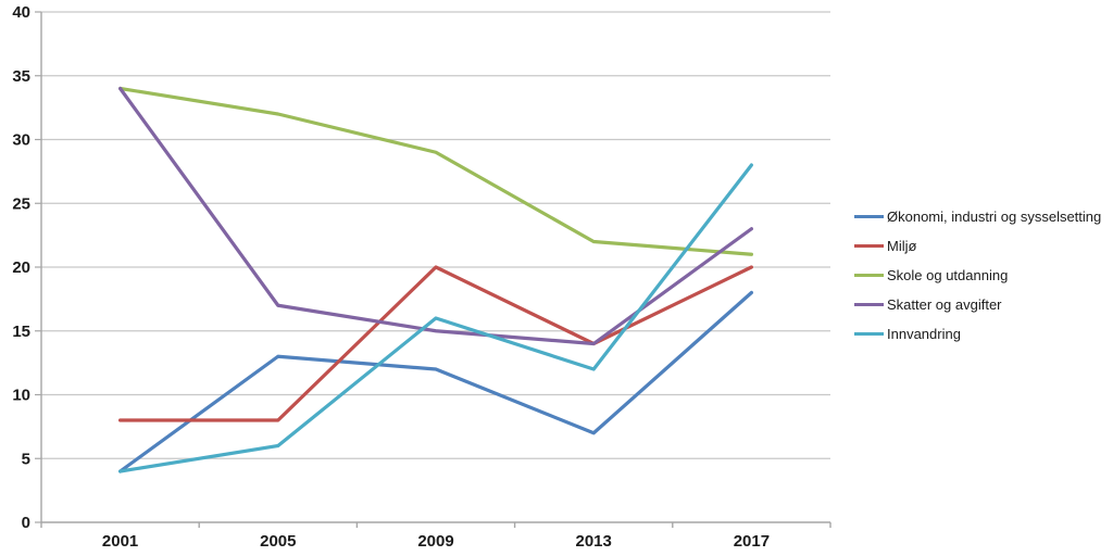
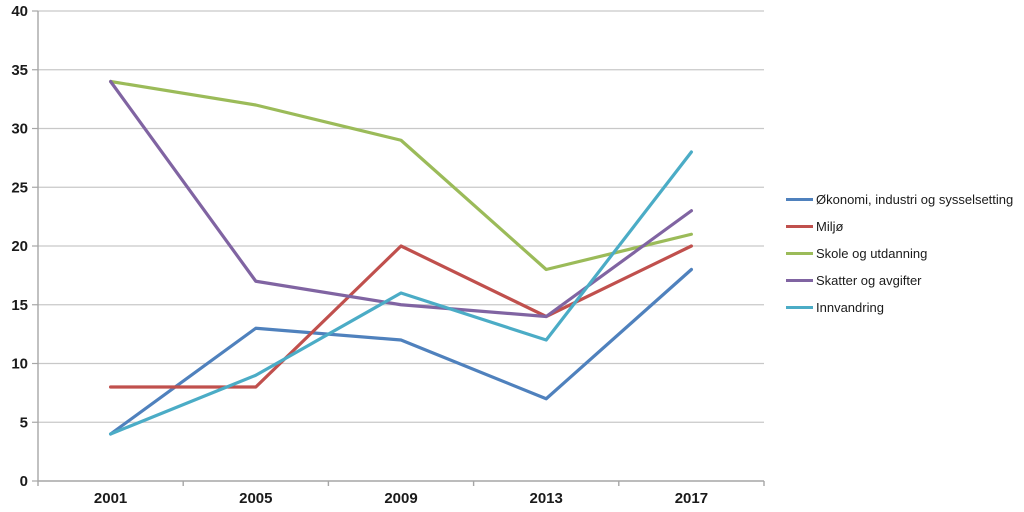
Innvandring/2005: 6 -> 9
Skole og utdanning/2013: 22 -> 18
